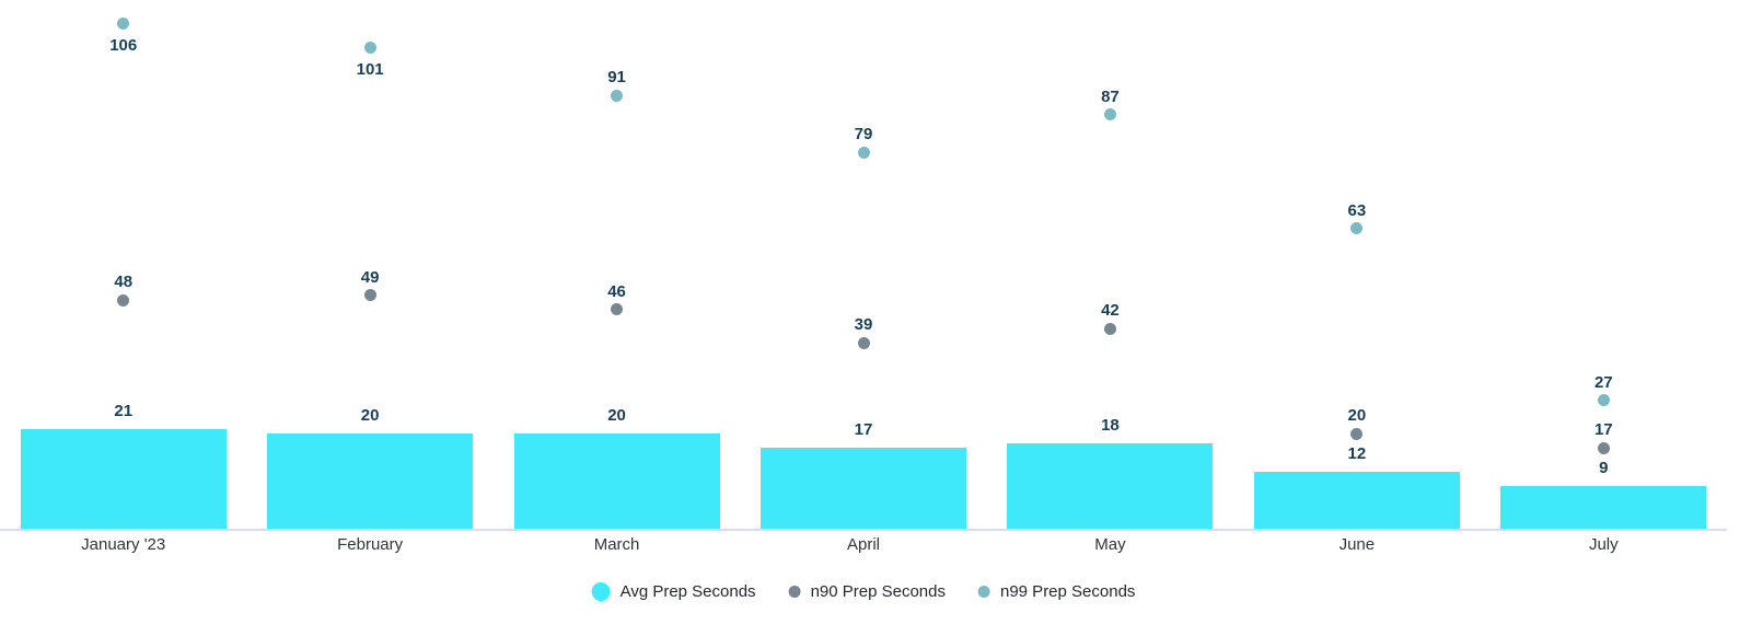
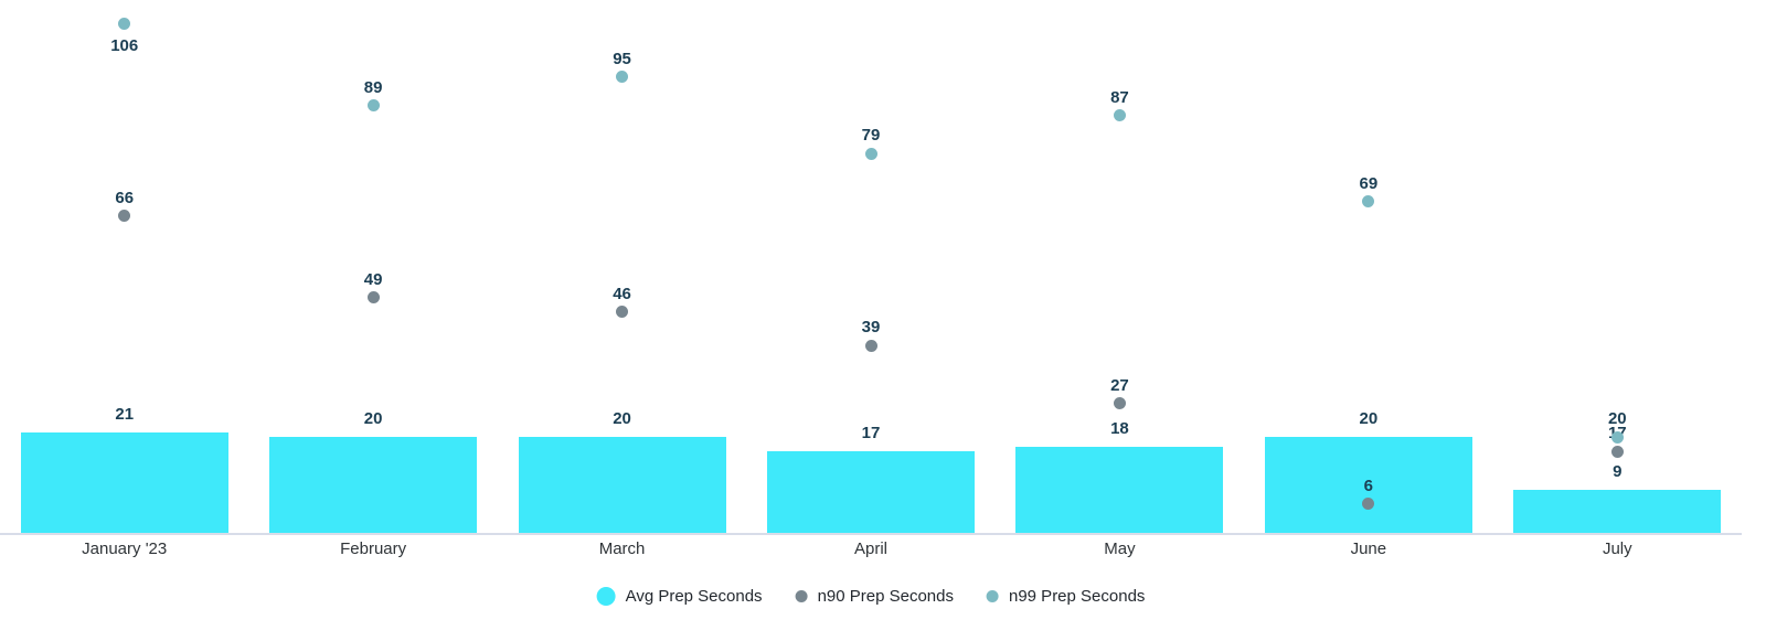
n90 Prep Seconds/January '23: 48 -> 66
n99 Prep Seconds/February: 101 -> 89
n99 Prep Seconds/March: 91 -> 95
n90 Prep Seconds/May: 42 -> 27
Avg Prep Seconds/June: 12 -> 20
n90 Prep Seconds/June: 20 -> 6
n99 Prep Seconds/June: 63 -> 69
n99 Prep Seconds/July: 27 -> 20
